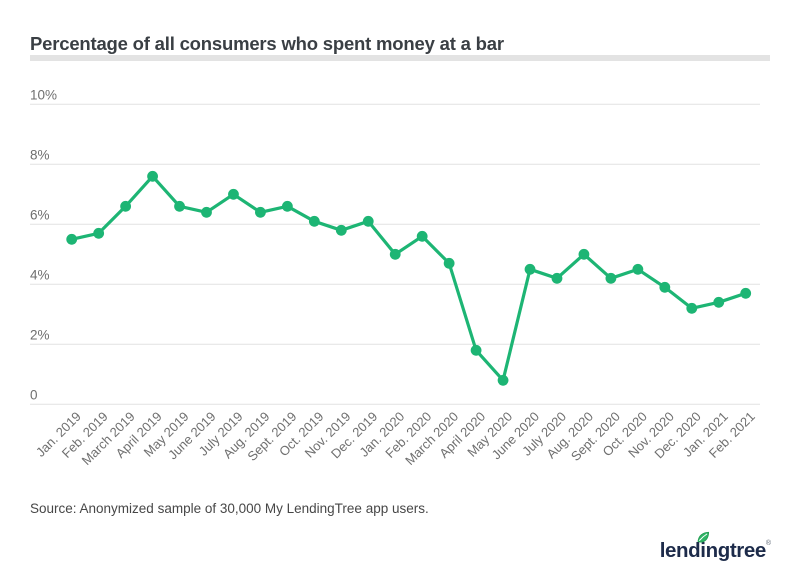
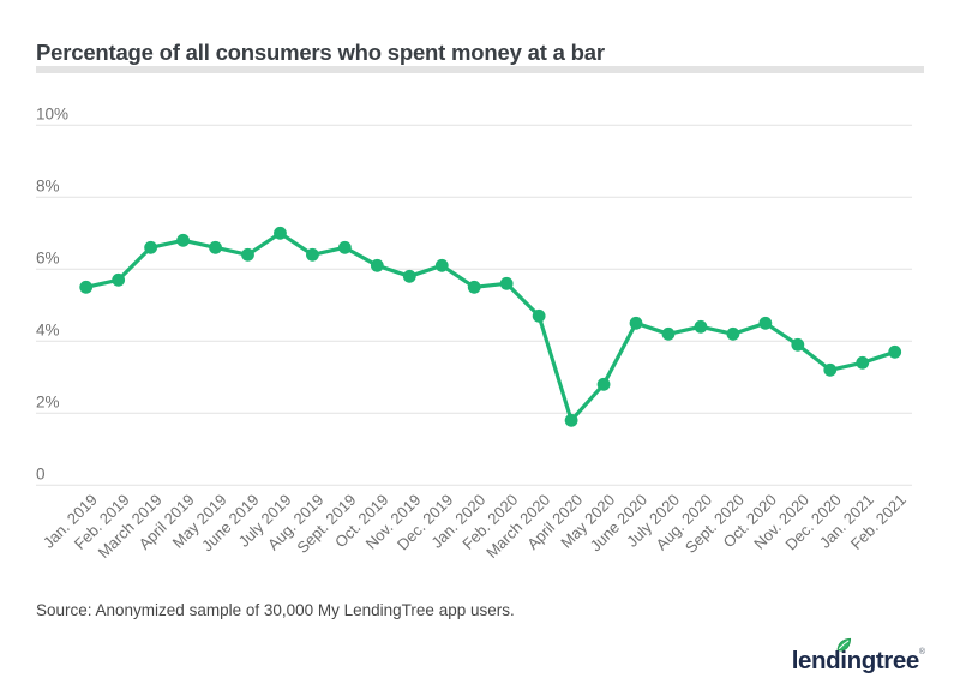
April 2019: 7.6% -> 6.8%
Jan. 2020: 5.0% -> 5.5%
May 2020: 0.8% -> 2.8%
Aug. 2020: 5.0% -> 4.4%
